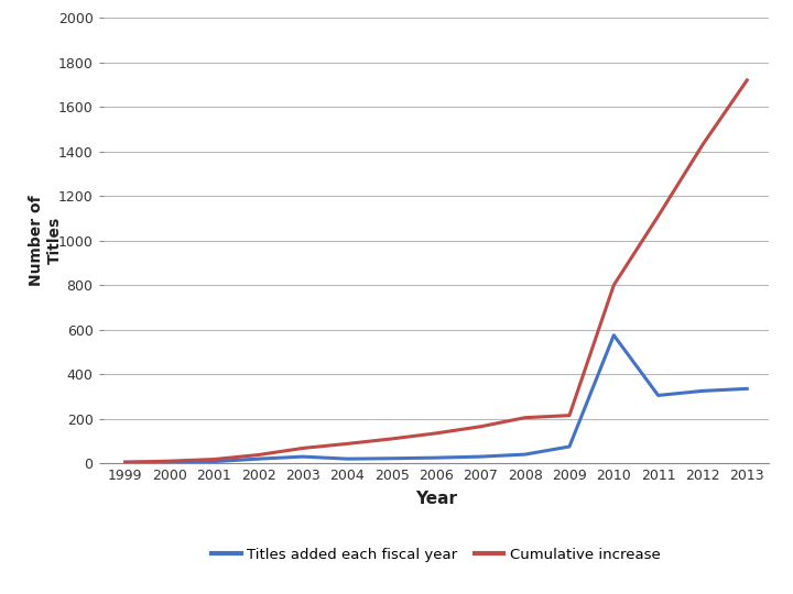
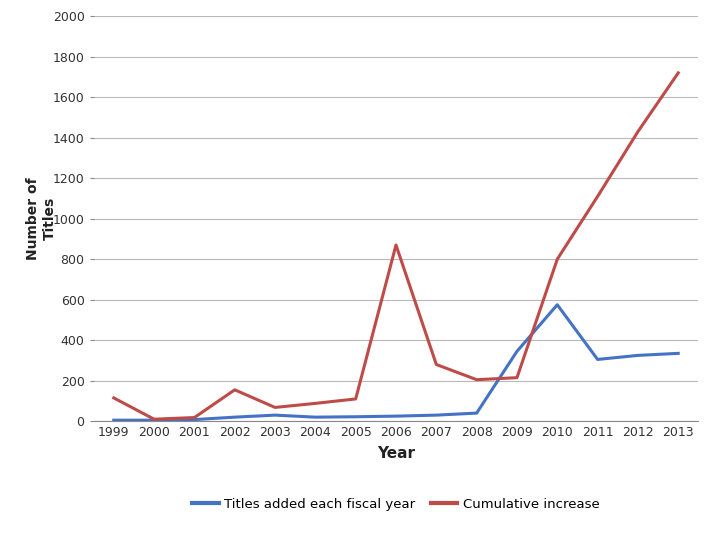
Cumulative increase/1999: 5 -> 115
Cumulative increase/2002: 38 -> 155
Cumulative increase/2006: 135 -> 870
Cumulative increase/2007: 165 -> 280
Titles added each fiscal year/2009: 75 -> 345
